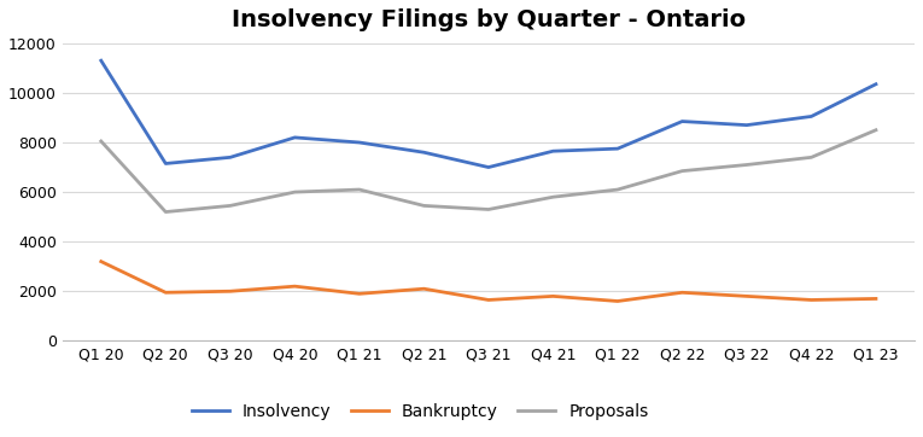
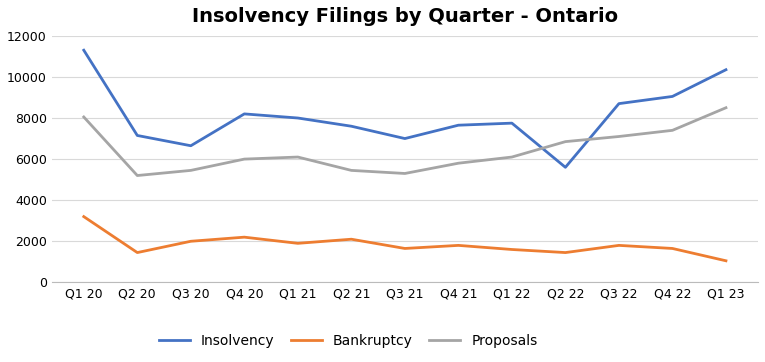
Bankruptcy/Q2 20: 1950 -> 1450
Insolvency/Q3 20: 7400 -> 6650
Insolvency/Q2 22: 8850 -> 5600
Bankruptcy/Q2 22: 1950 -> 1450
Bankruptcy/Q1 23: 1700 -> 1050
